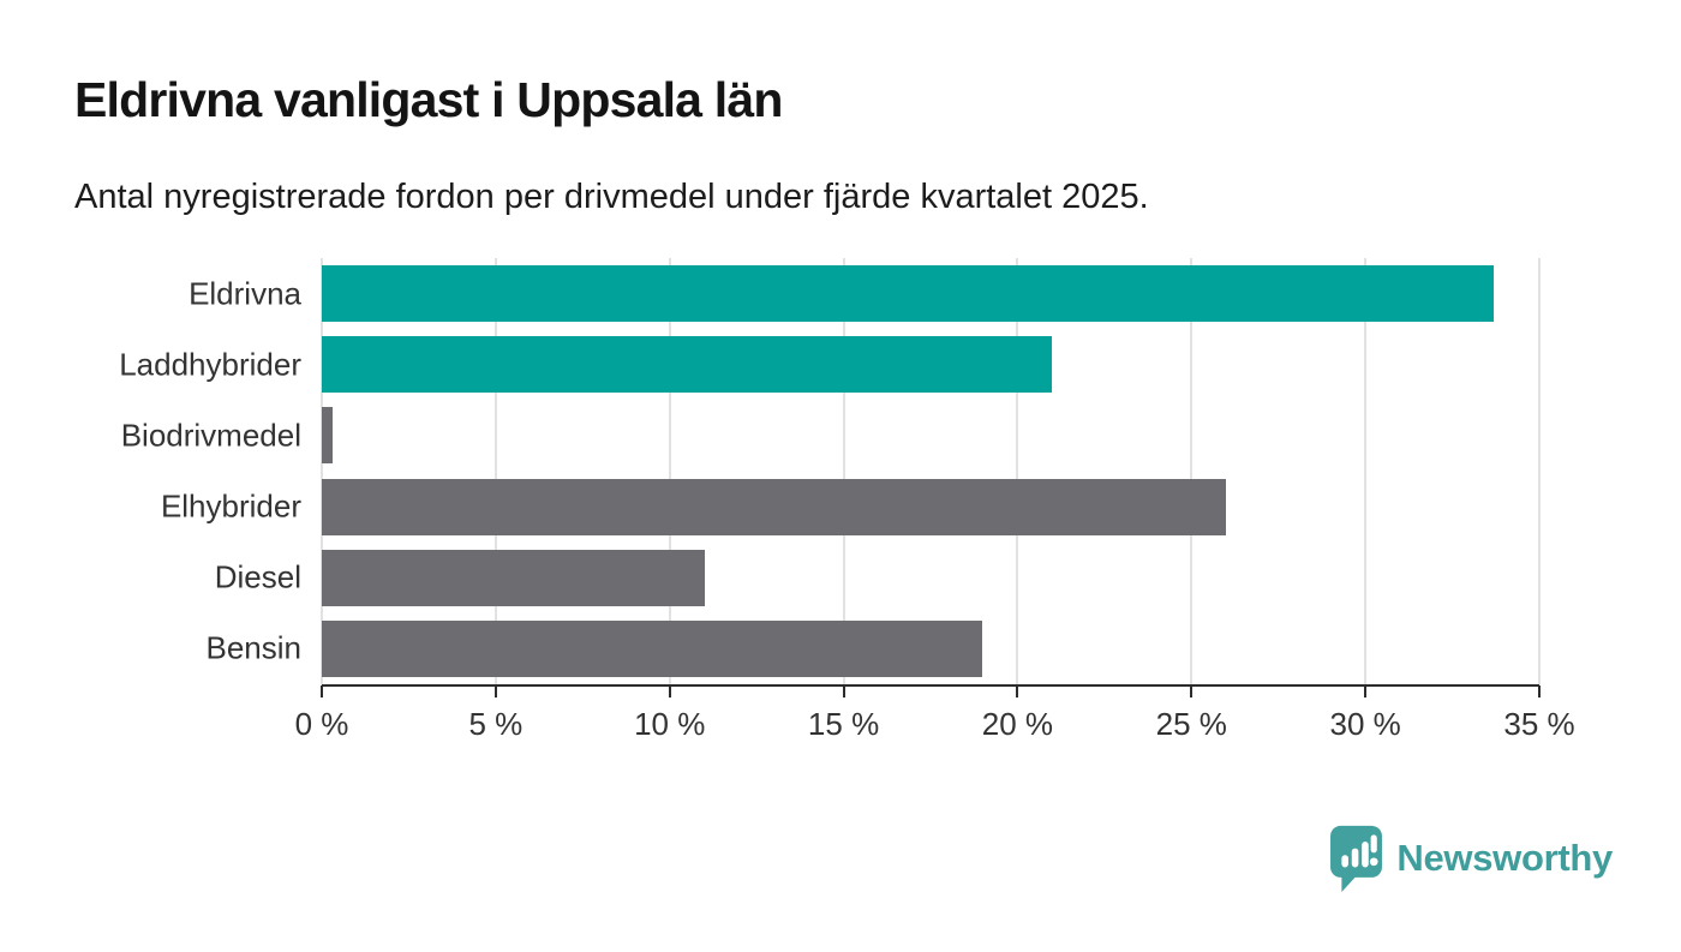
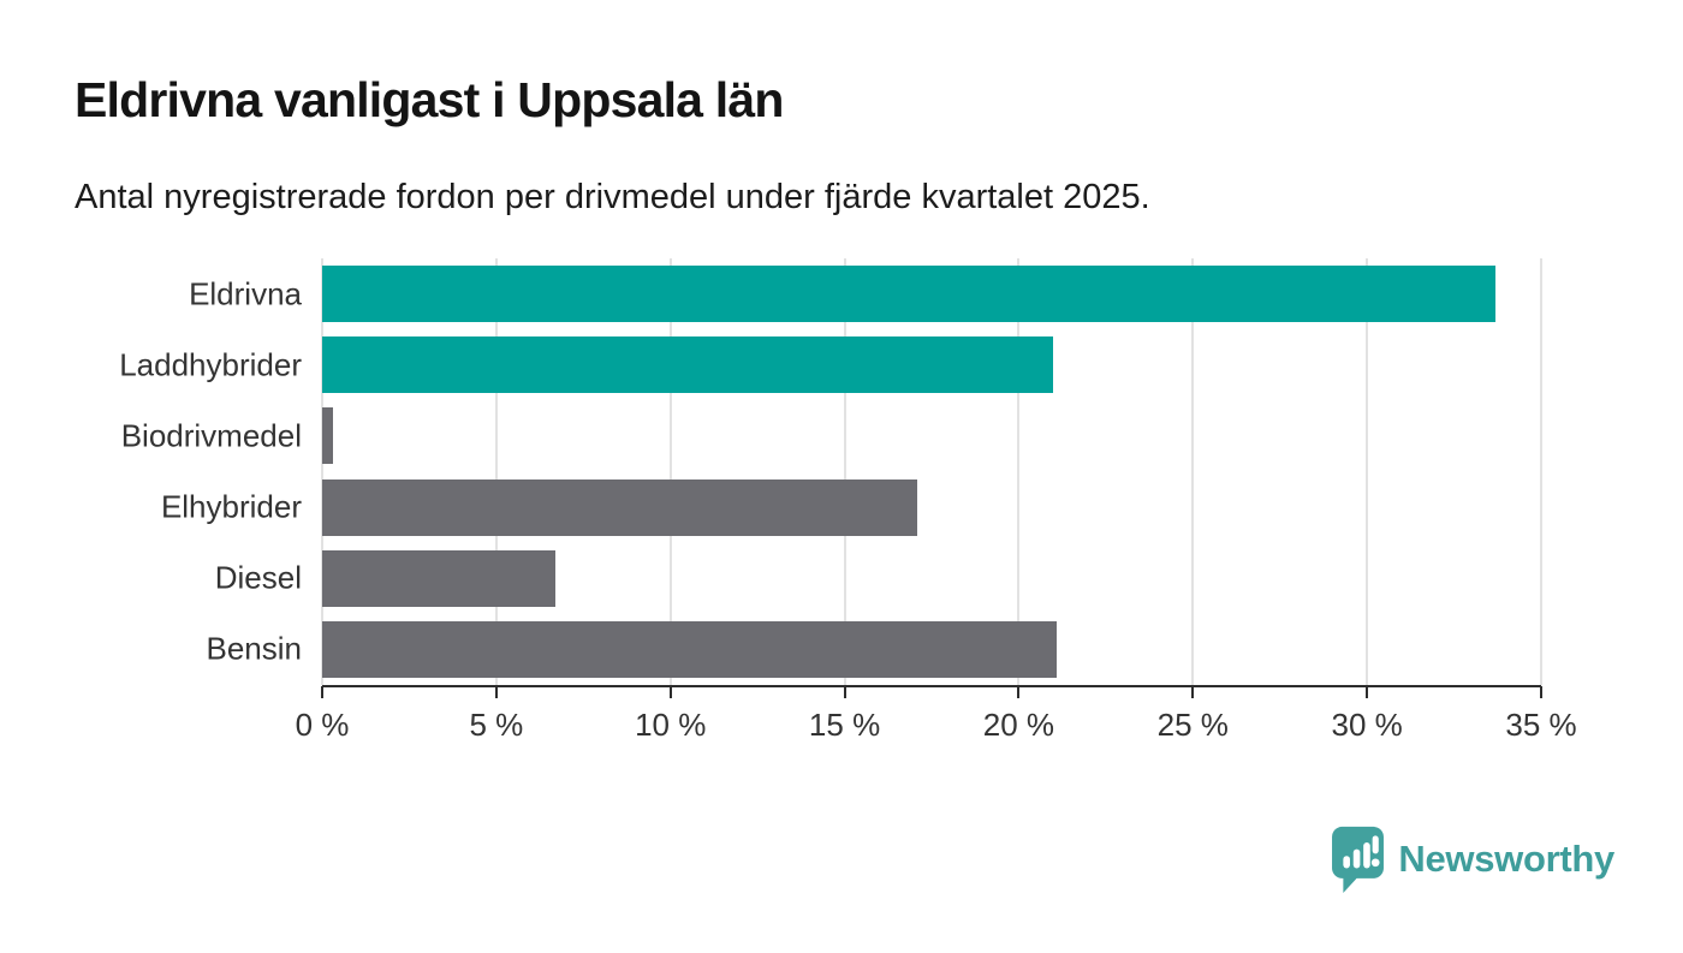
Elhybrider: 26.0% -> 17.1%
Diesel: 11.0% -> 6.7%
Bensin: 19.0% -> 21.1%
